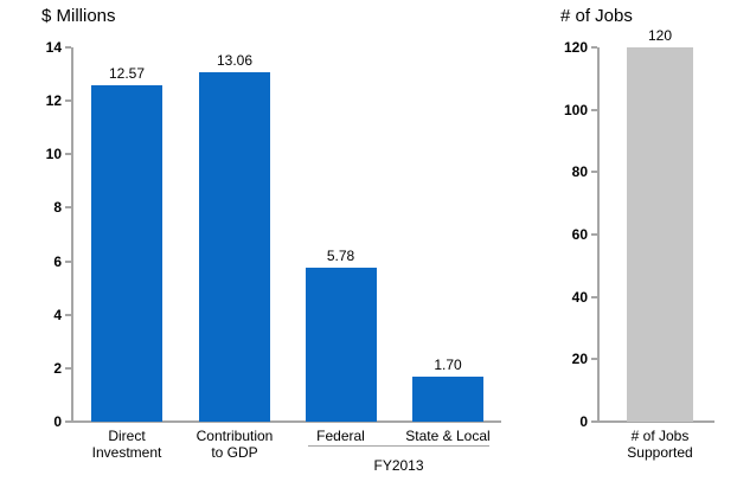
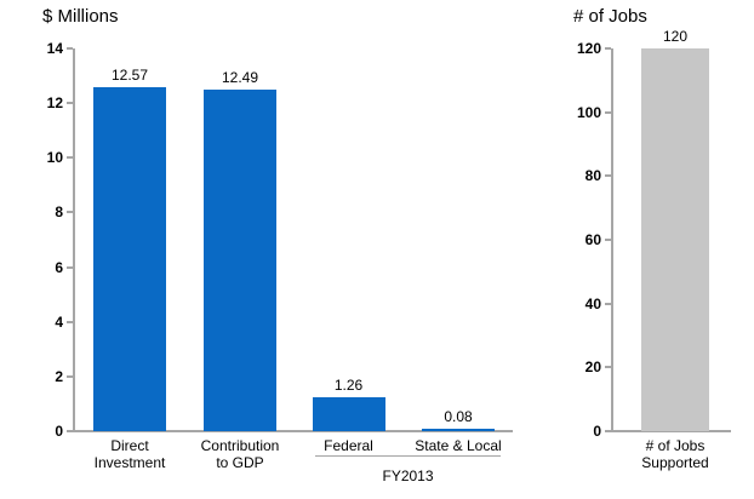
$ Millions/Contribution to GDP: 13.06 -> 12.49
$ Millions/Federal: 5.78 -> 1.26
$ Millions/State & Local: 1.70 -> 0.08
